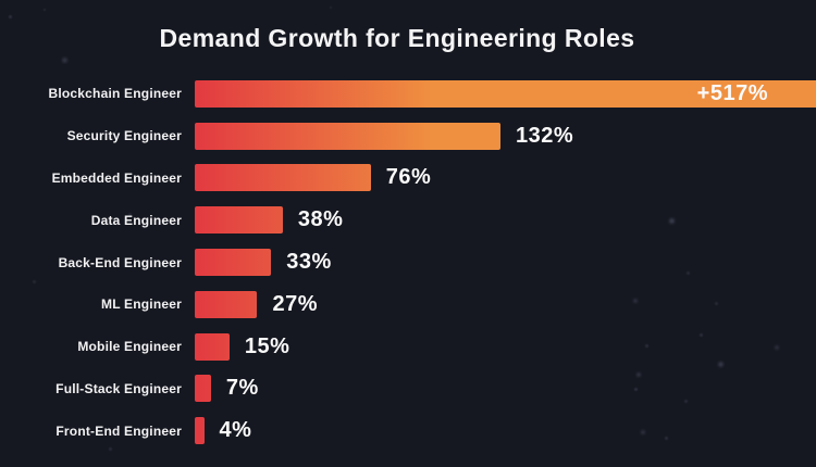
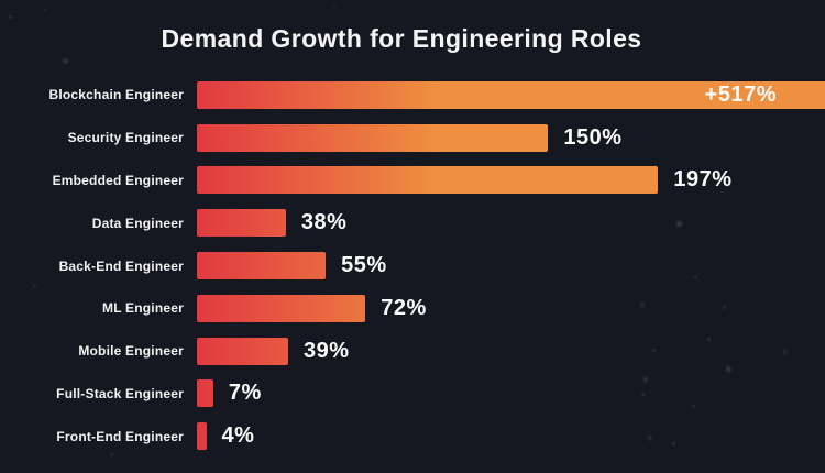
Security Engineer: 132% -> 150%
Embedded Engineer: 76% -> 197%
Back-End Engineer: 33% -> 55%
ML Engineer: 27% -> 72%
Mobile Engineer: 15% -> 39%
